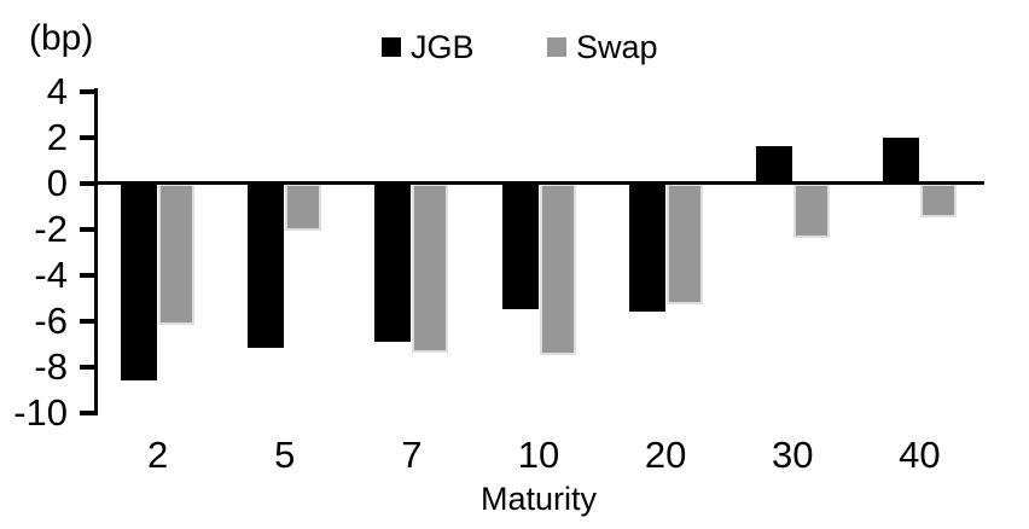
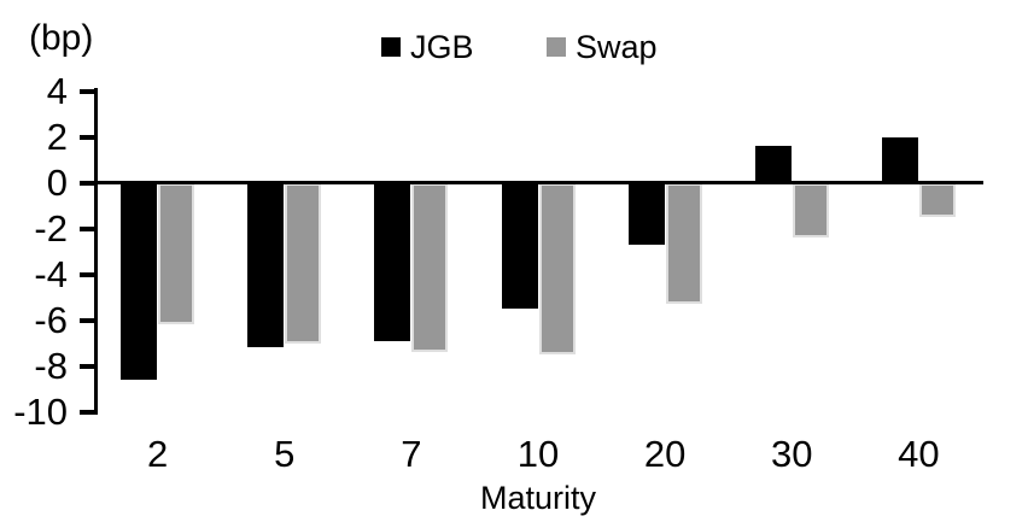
Swap/5: -2.1 -> -7.0
JGB/20: -5.6 -> -2.7
